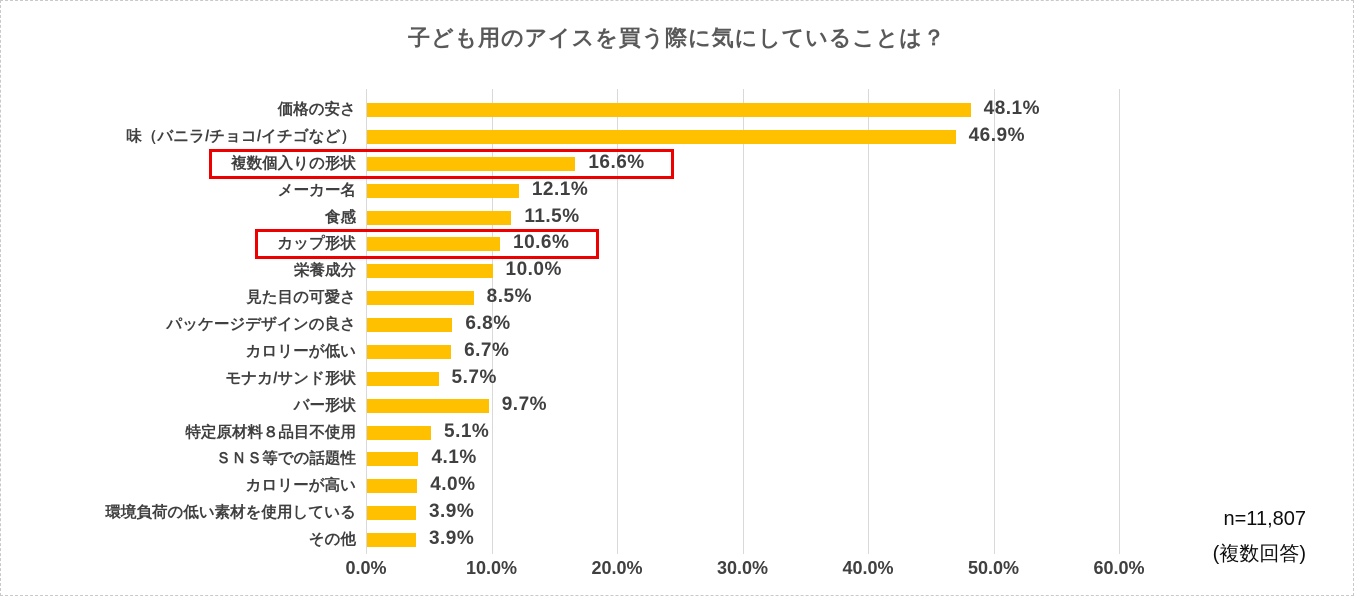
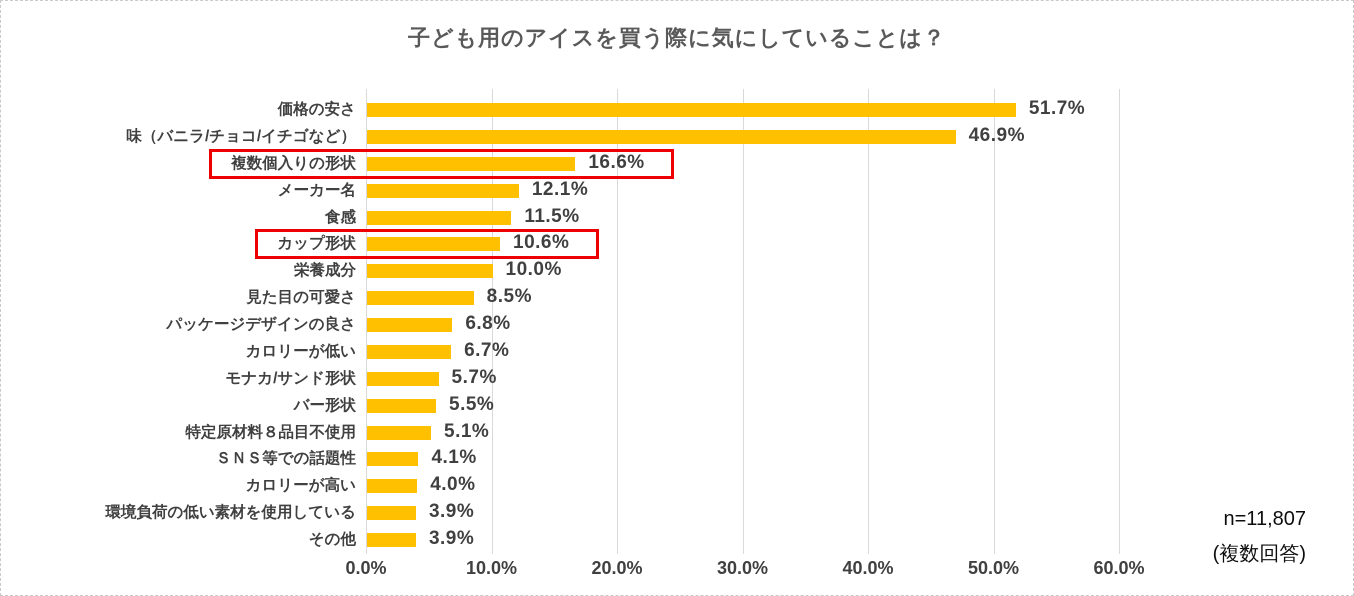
価格の安さ: 48.1% -> 51.7%
バー形状: 9.7% -> 5.5%
